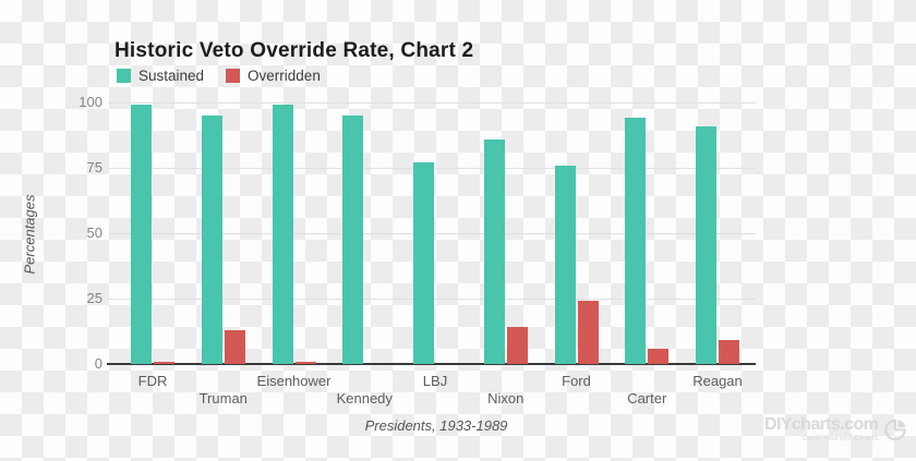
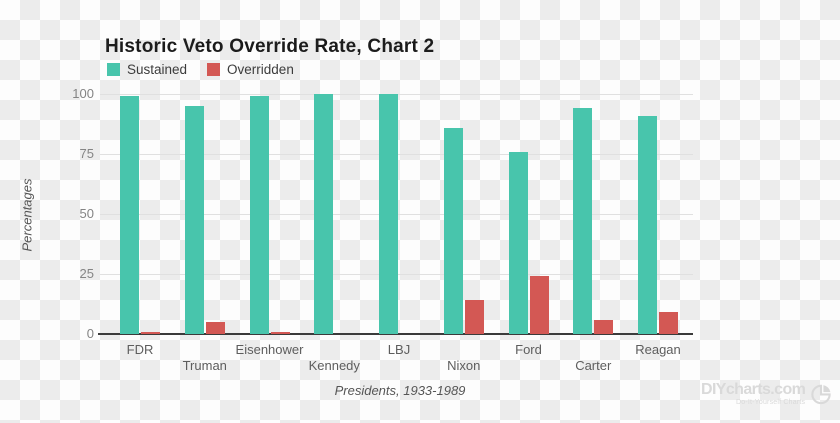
Overridden/Truman: 13 -> 5
Sustained/Kennedy: 95 -> 100
Sustained/LBJ: 77 -> 100
